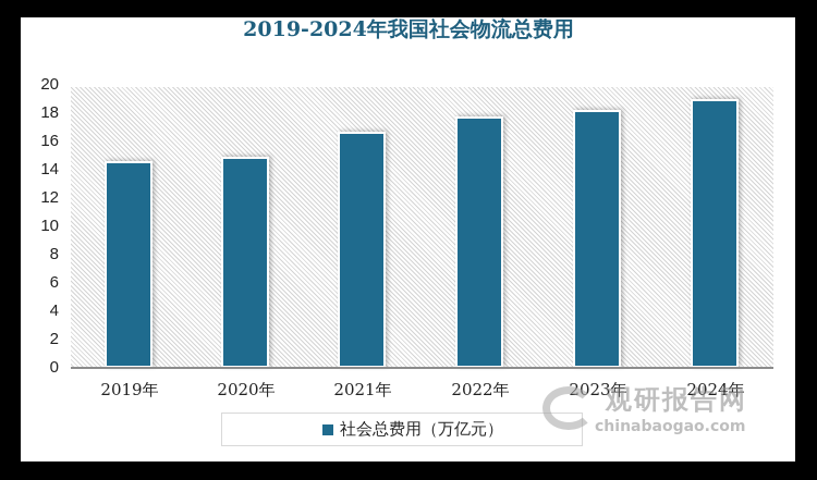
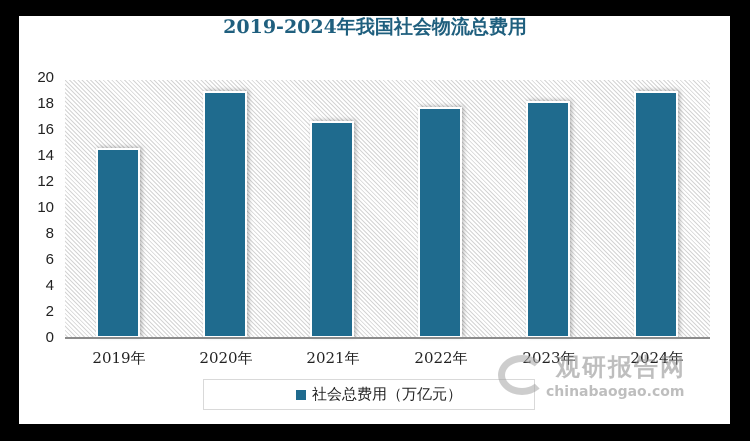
2020年: 14.9 -> 19.0
